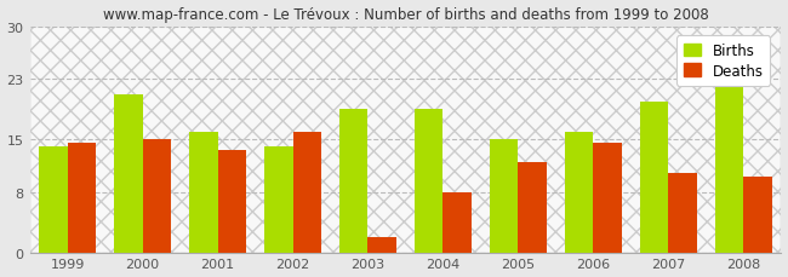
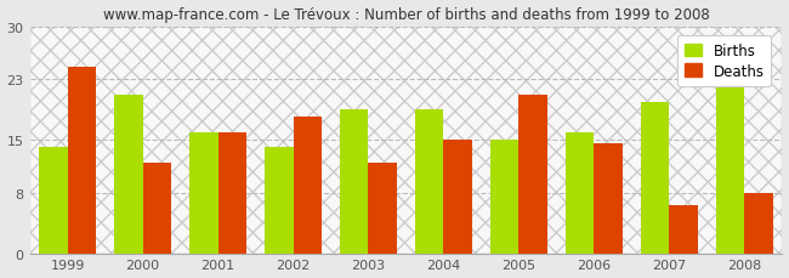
Deaths/1999: 14.5 -> 24.6
Deaths/2000: 15.0 -> 12.0
Deaths/2001: 13.5 -> 16.0
Deaths/2002: 16.0 -> 18.0
Deaths/2003: 2.0 -> 12.0
Deaths/2004: 8.0 -> 15.0
Deaths/2005: 12.0 -> 21.0
Deaths/2007: 10.5 -> 6.4
Deaths/2008: 10.0 -> 8.0
